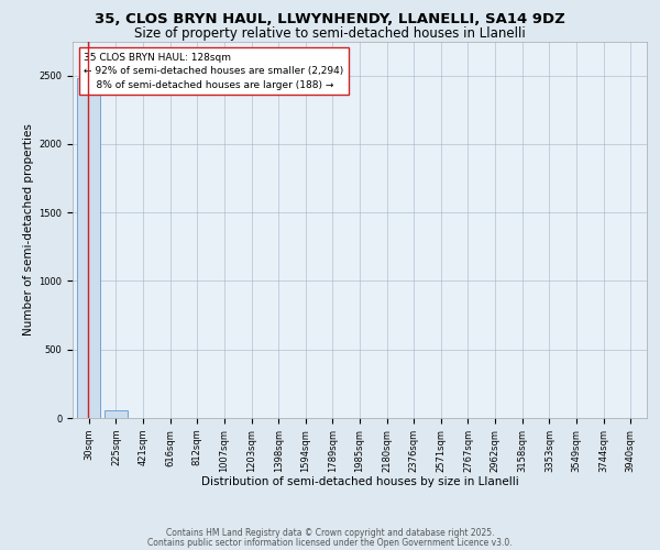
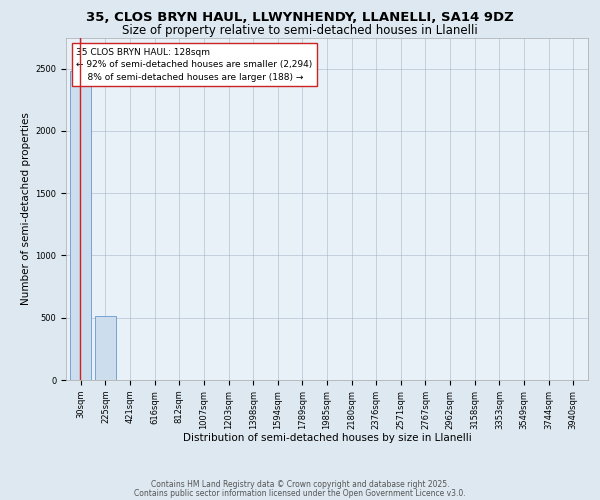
225sqm: 60 -> 510
